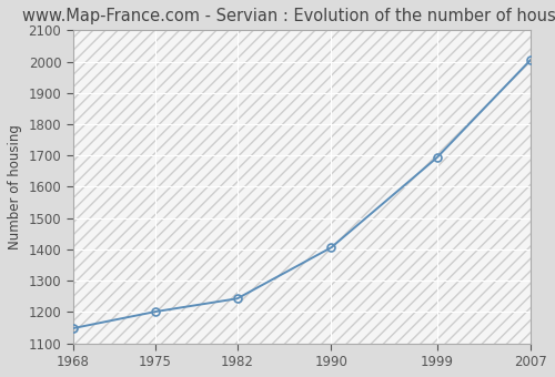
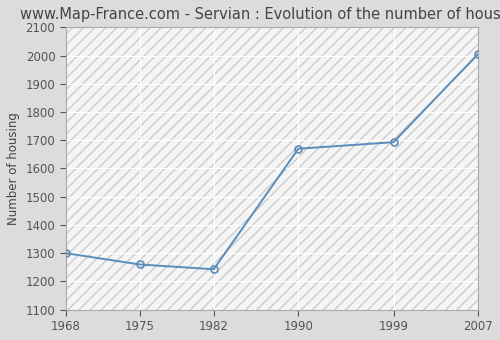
1968: 1148 -> 1300
1975: 1201 -> 1260
1990: 1406 -> 1670
